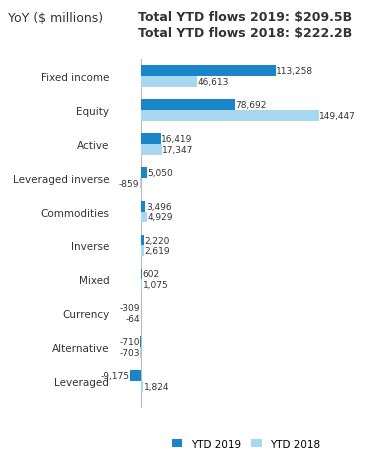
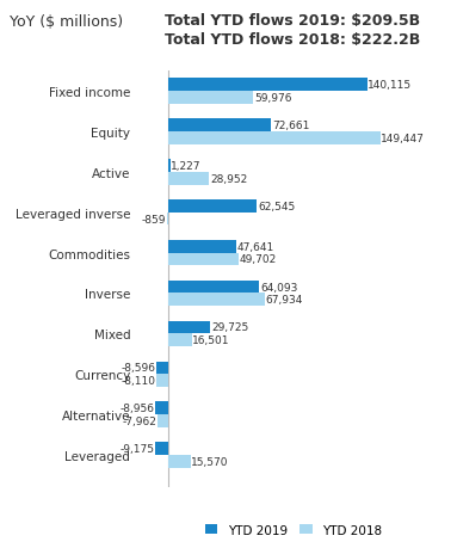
YTD 2019/Fixed income: 113,258 -> 140,115
YTD 2018/Fixed income: 46,613 -> 59,976
YTD 2019/Equity: 78,692 -> 72,661
YTD 2019/Active: 16,419 -> 1,227
YTD 2018/Active: 17,347 -> 28,952
YTD 2019/Leveraged inverse: 5,050 -> 62,545
YTD 2019/Commodities: 3,496 -> 47,641
YTD 2018/Commodities: 4,929 -> 49,702
YTD 2019/Inverse: 2,220 -> 64,093
YTD 2018/Inverse: 2,619 -> 67,934
YTD 2019/Mixed: 602 -> 29,725
YTD 2018/Mixed: 1,075 -> 16,501
YTD 2019/Currency: -309 -> -8,596
YTD 2018/Currency: -64 -> -8,110
YTD 2019/Alternative: -710 -> -8,956
YTD 2018/Alternative: -703 -> -7,962
YTD 2018/Leveraged: 1,824 -> 15,570
